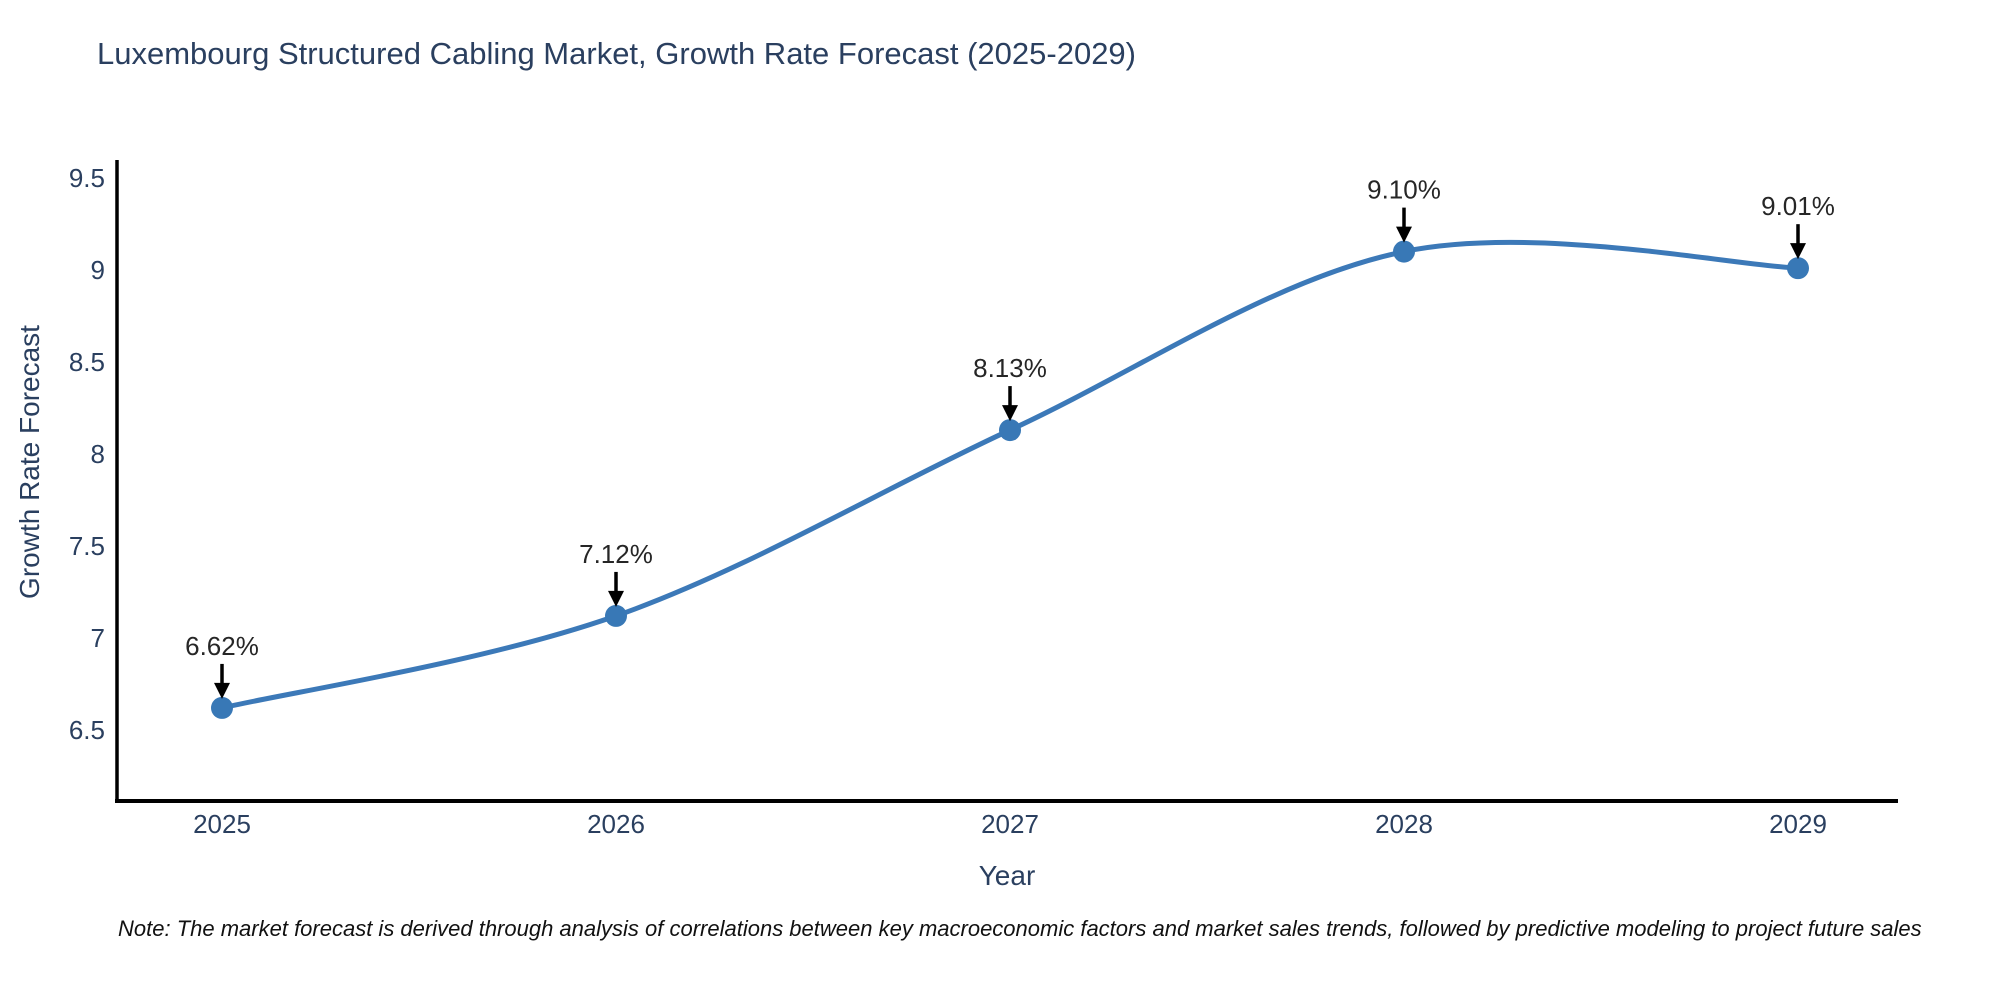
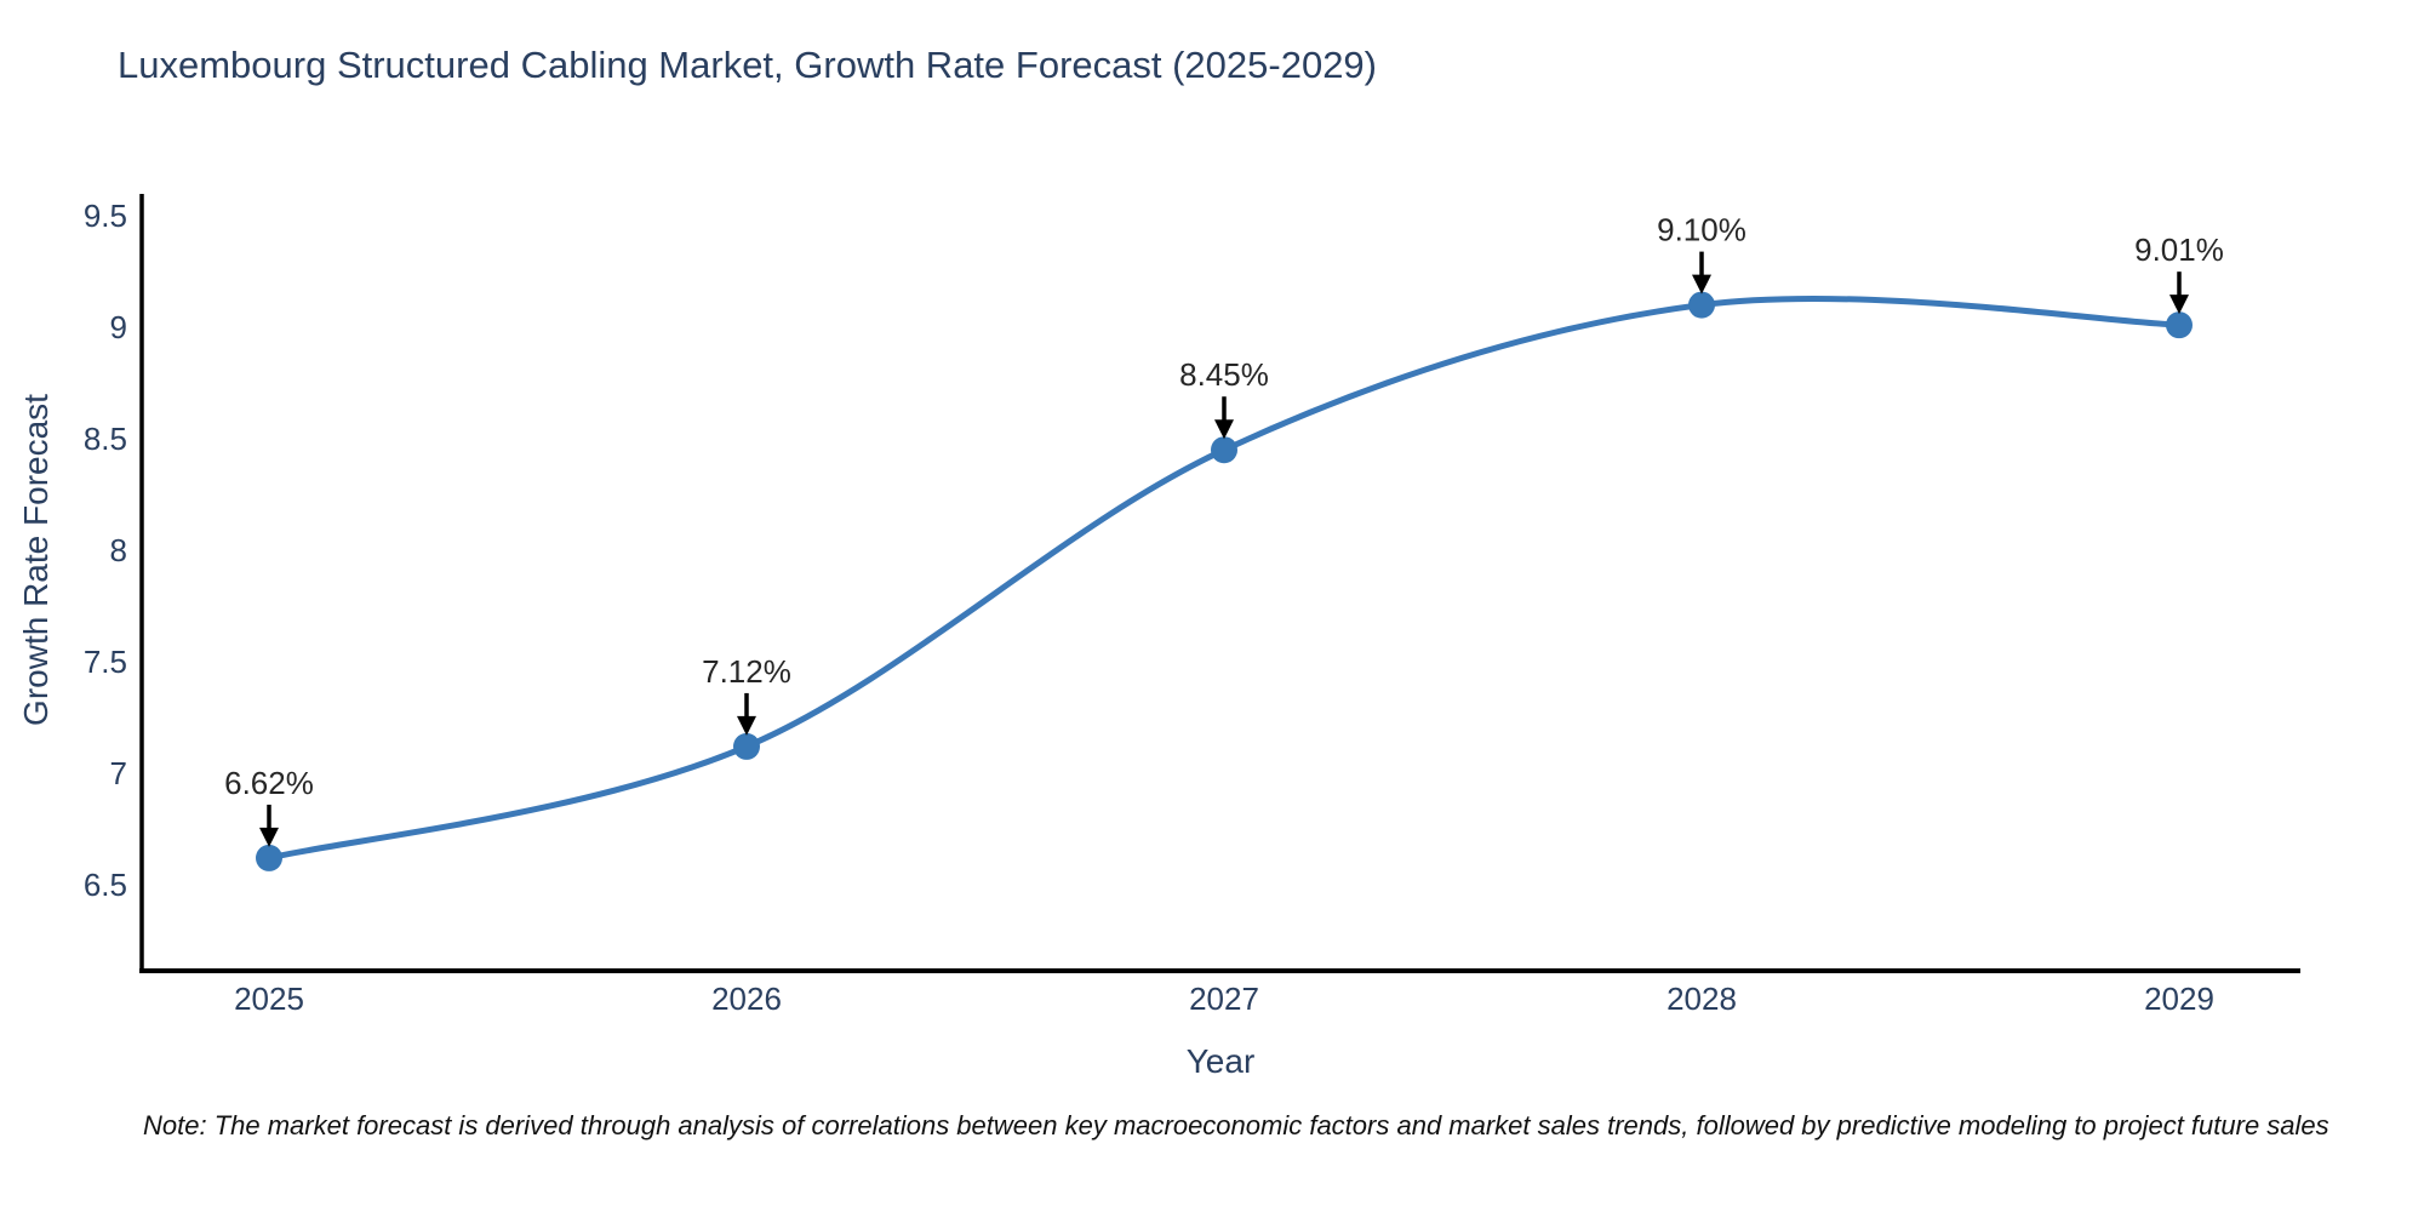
2027: 8.13% -> 8.45%
